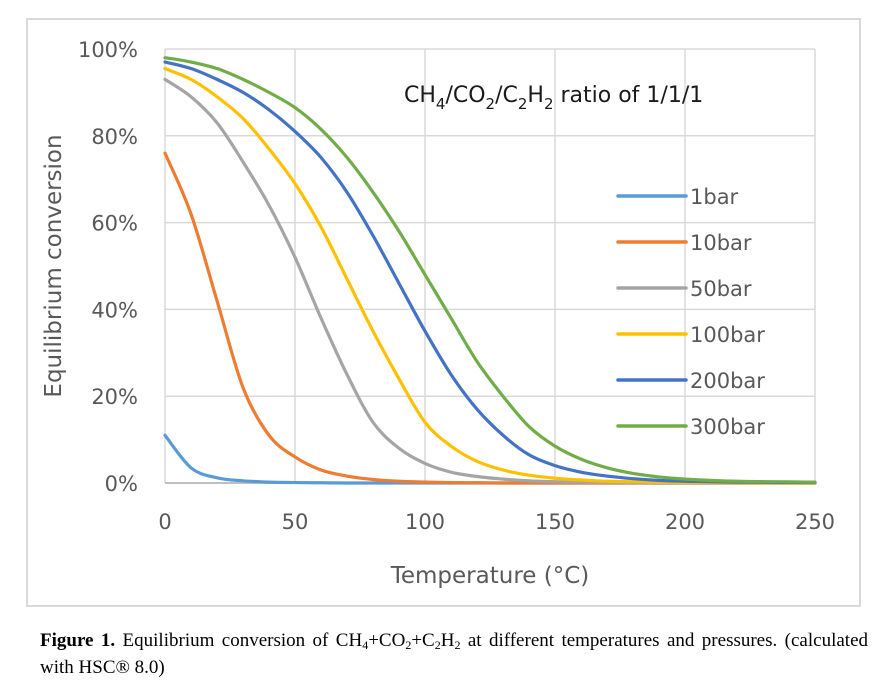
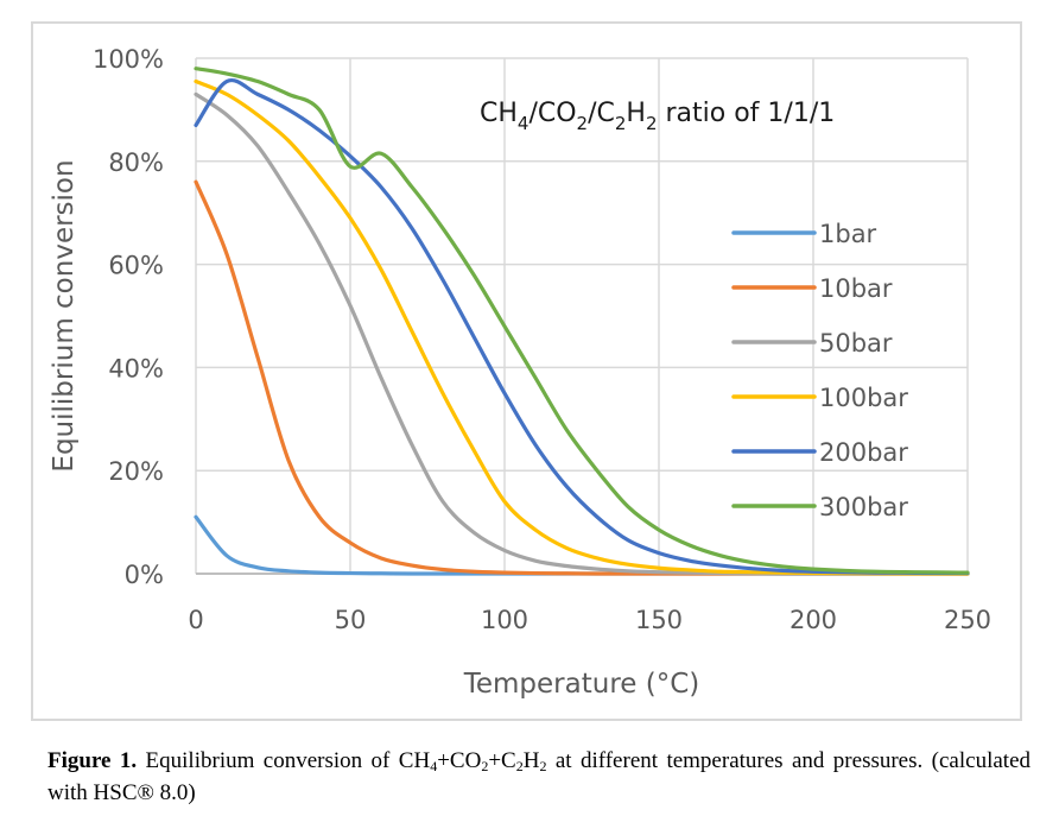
200bar/0: 97% -> 87%
300bar/50: 86% -> 79%
